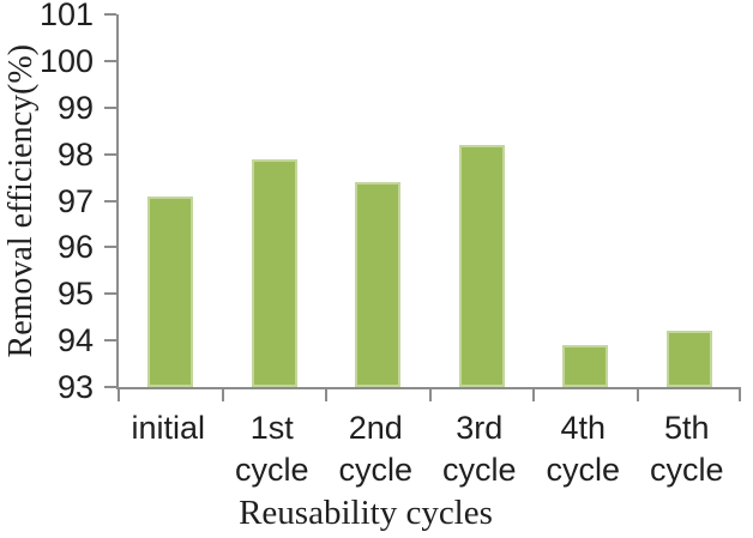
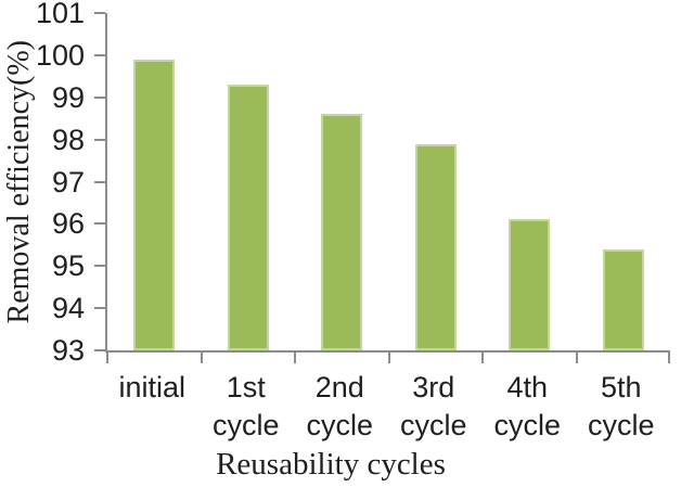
initial: 97.1 -> 99.9
1st cycle: 97.9 -> 99.3
2nd cycle: 97.4 -> 98.6
3rd cycle: 98.2 -> 97.9
4th cycle: 93.9 -> 96.1
5th cycle: 94.2 -> 95.4
